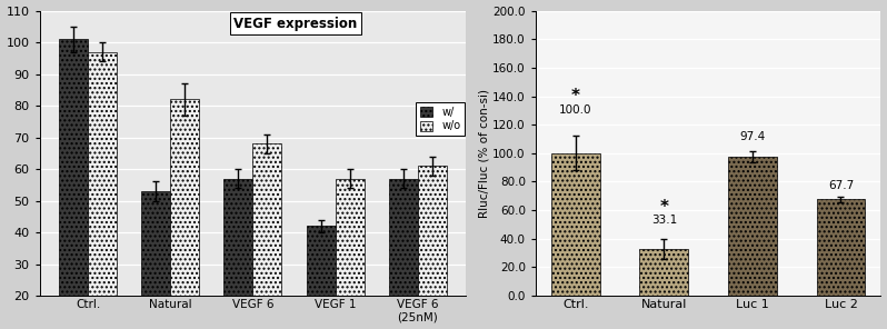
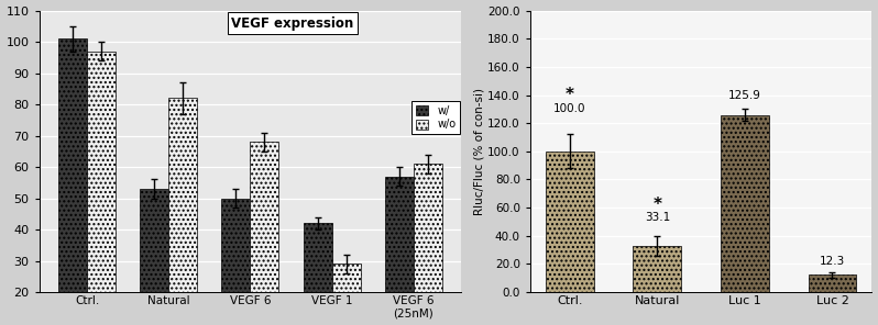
w//VEGF 6: 57 -> 50
w/o/VEGF 1: 57 -> 29
Luc 1: 97.4 -> 125.9
Luc 2: 67.7 -> 12.3
